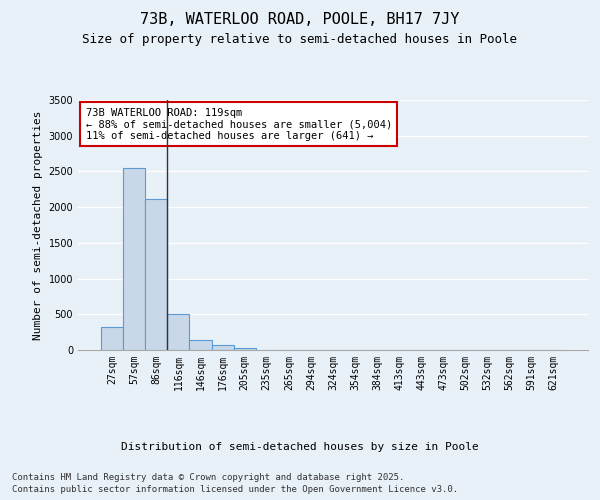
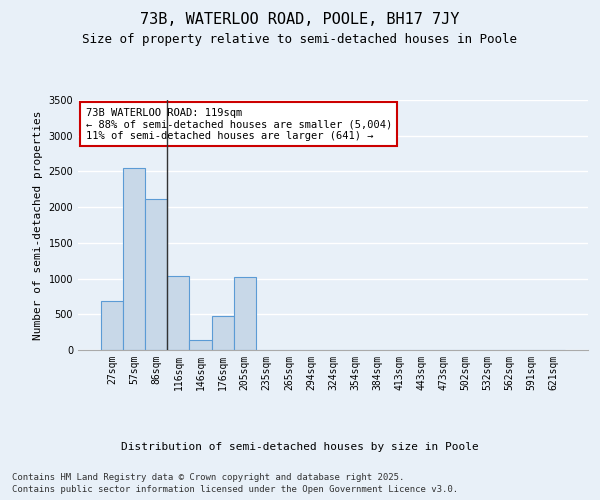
27sqm: 320 -> 680
116sqm: 510 -> 1040
176sqm: 60 -> 480
205sqm: 40 -> 1020
